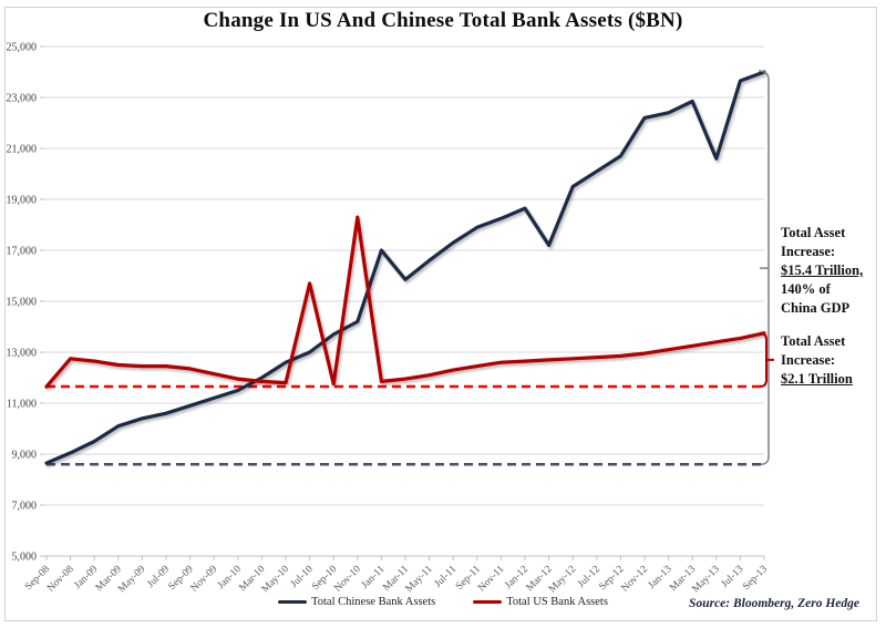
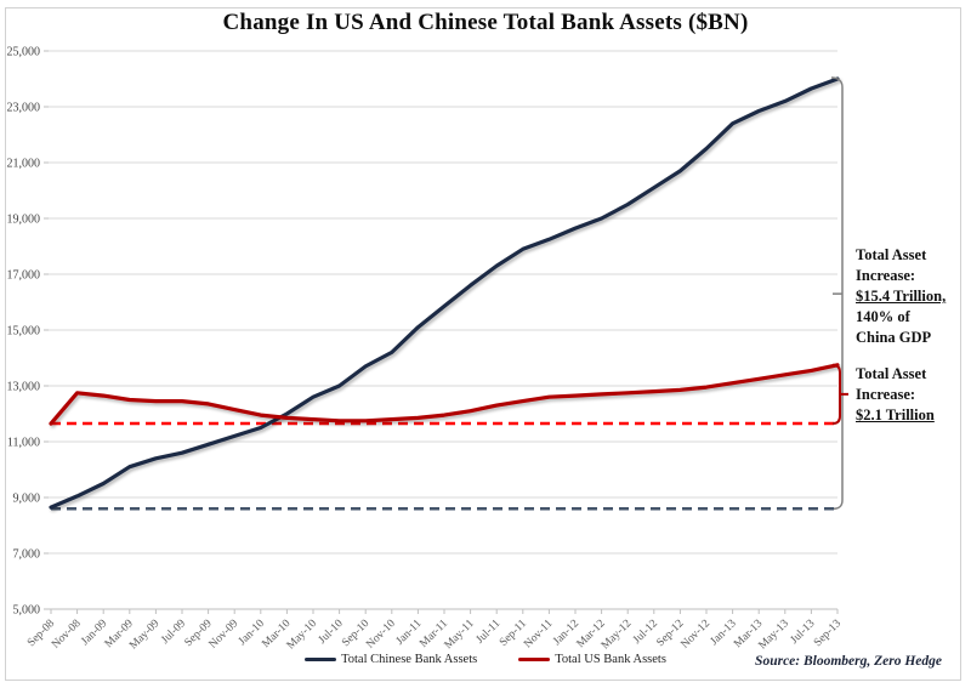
Total US Bank Assets/Jul-10: 15700 -> 11800
Total US Bank Assets/Nov-10: 18300 -> 11800
Total Chinese Bank Assets/Jan-11: 17000 -> 15100
Total Chinese Bank Assets/Mar-12: 17200 -> 19000
Total Chinese Bank Assets/Nov-12: 22200 -> 21500
Total Chinese Bank Assets/May-13: 20600 -> 23200
